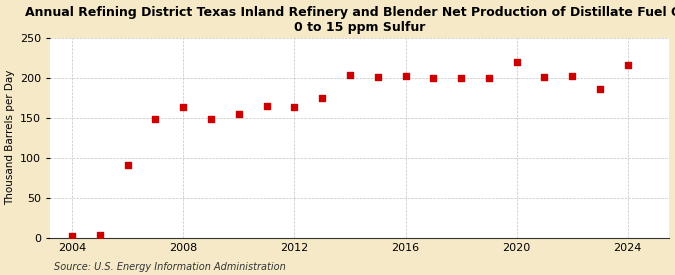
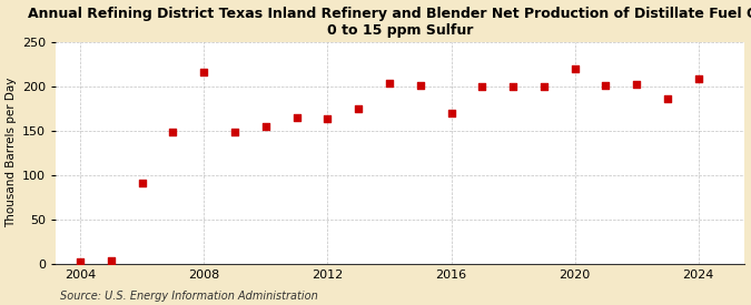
2008: 164 -> 216
2016: 202 -> 170
2024: 216 -> 208
